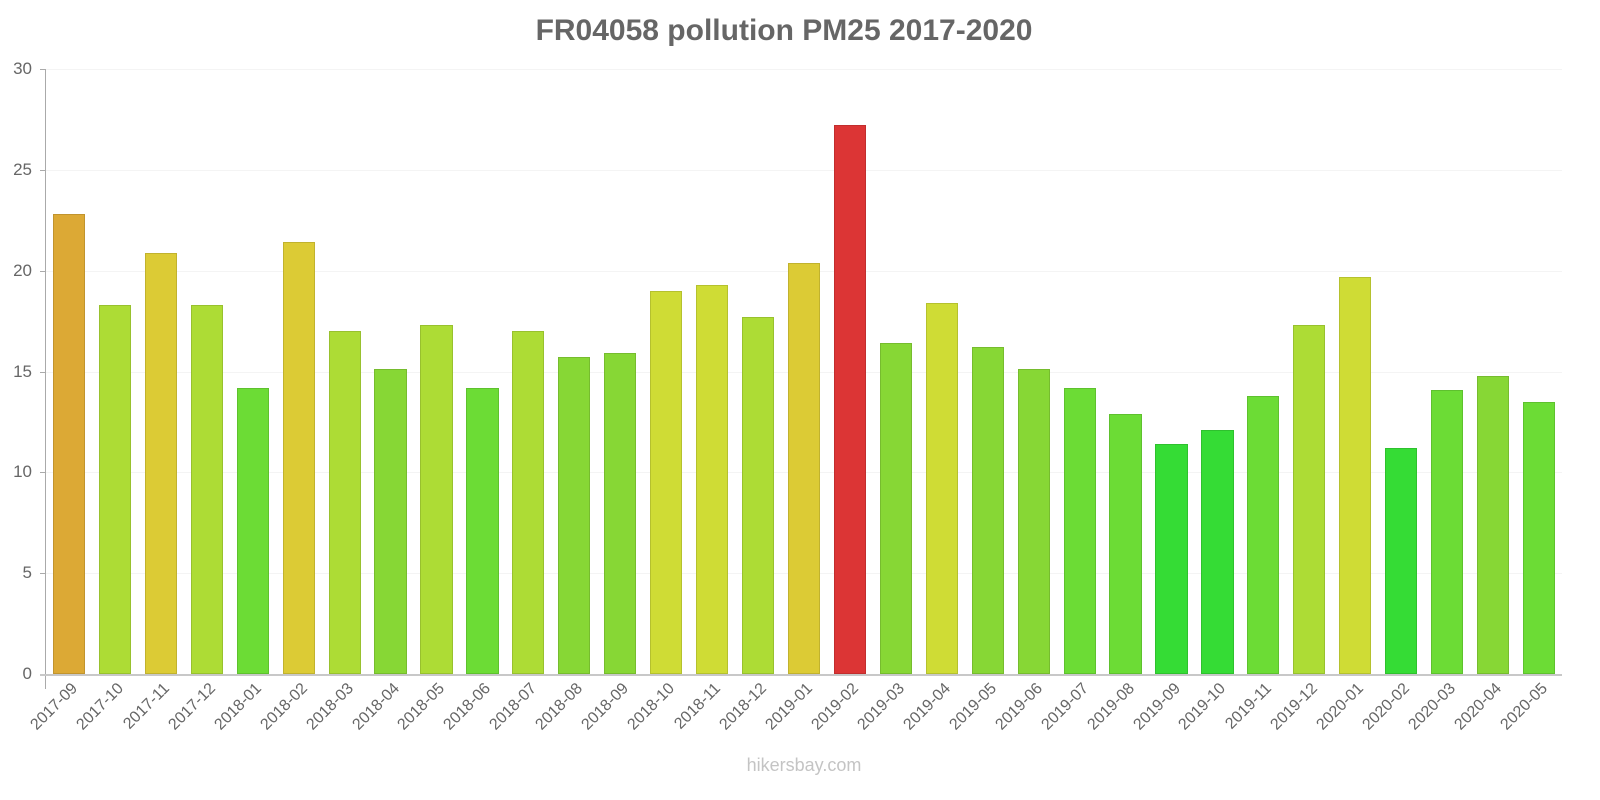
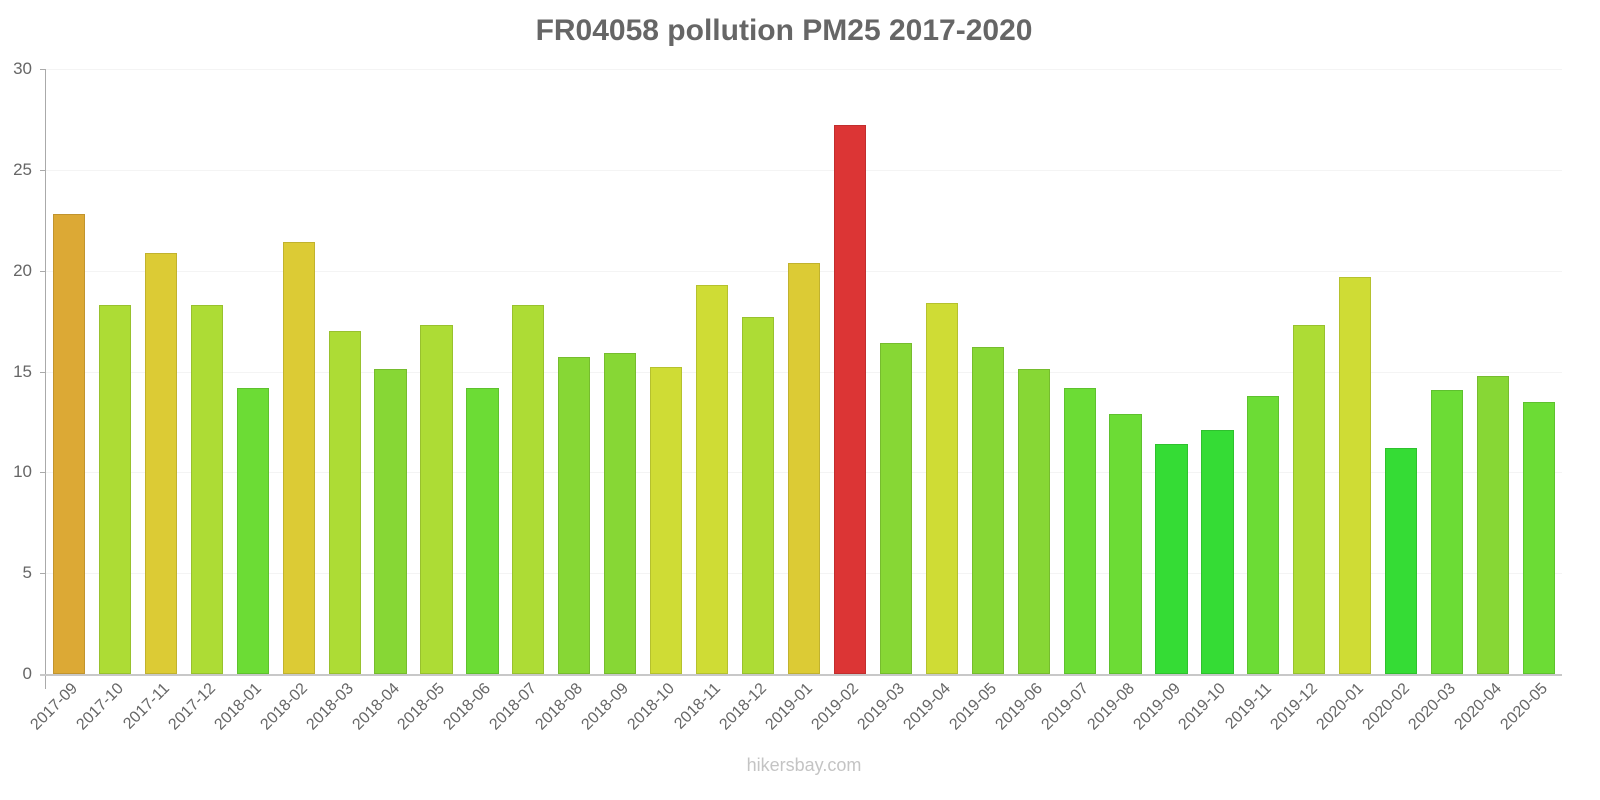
2018-07: 17.0 -> 18.3
2018-10: 19.0 -> 15.2
